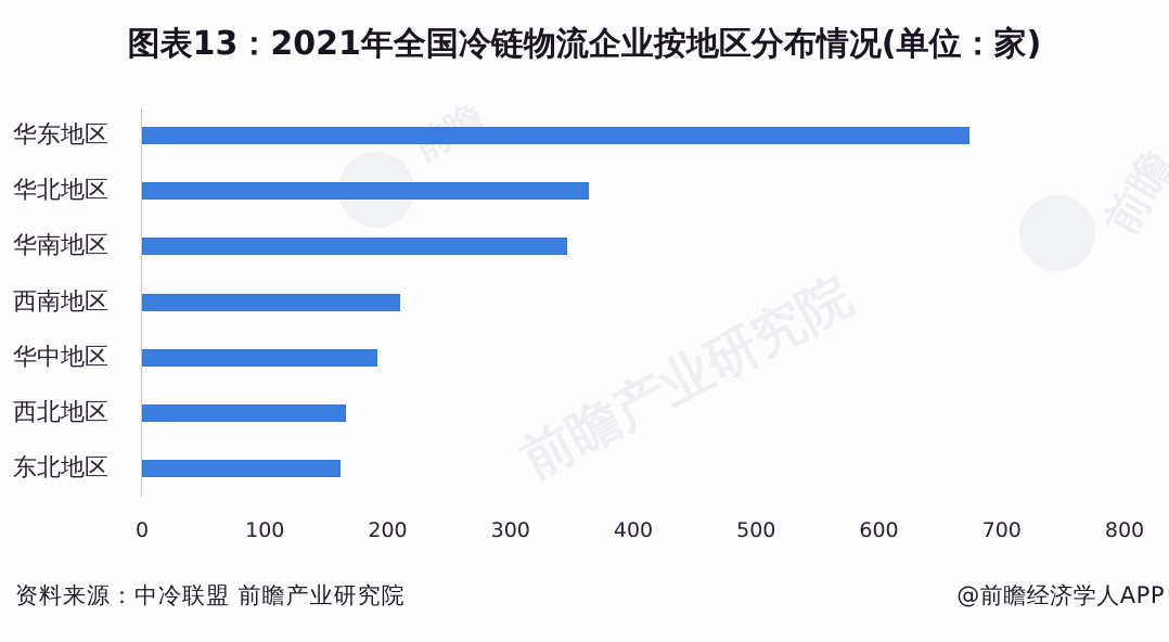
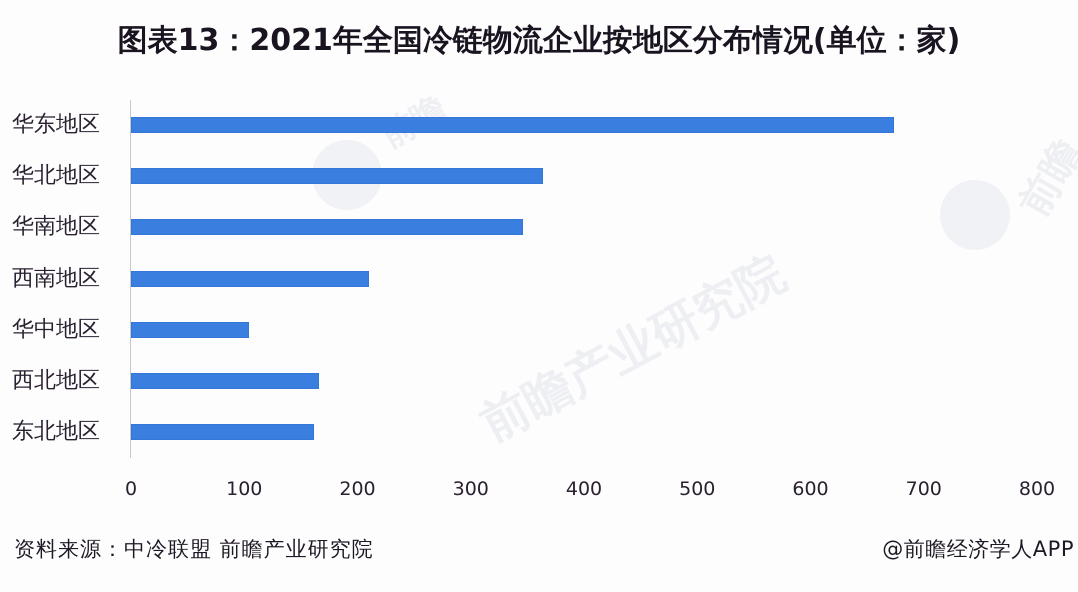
华中地区: 192 -> 104
